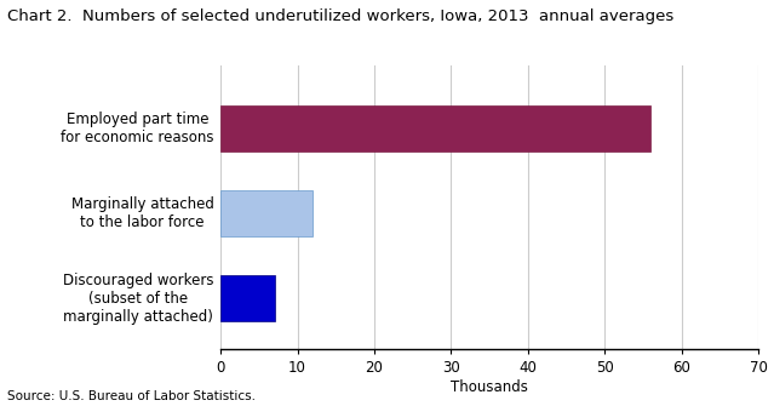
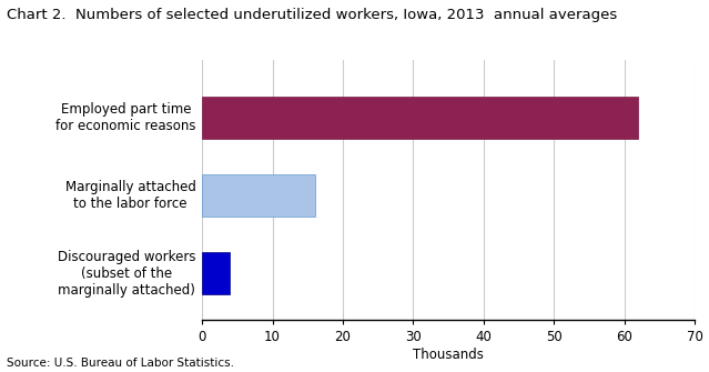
Employed part time for economic reasons: 56 -> 62
Marginally attached to the labor force: 12 -> 16
Discouraged workers (subset of the marginally attached): 7 -> 4
